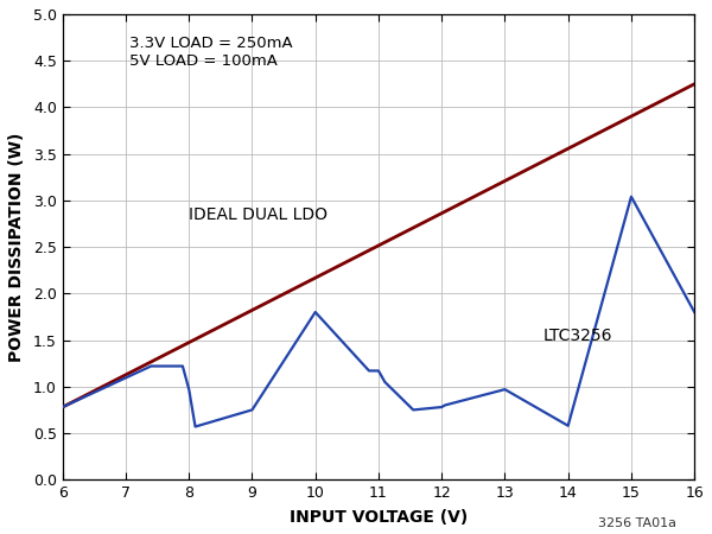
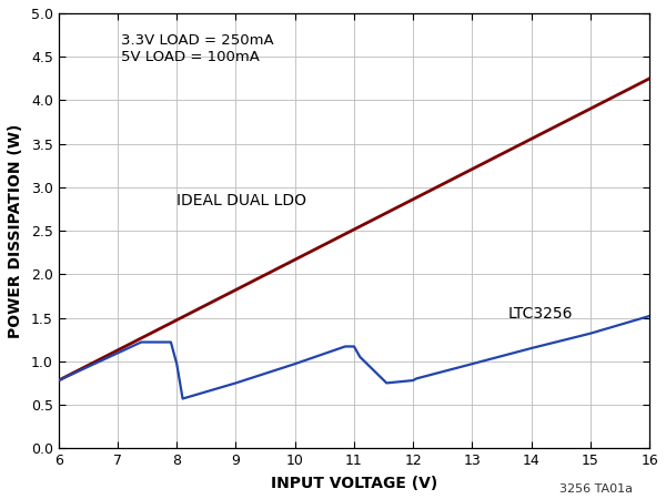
10: 1.80 -> 0.97
14: 0.58 -> 1.15
15: 3.04 -> 1.32
16: 1.80 -> 1.52
